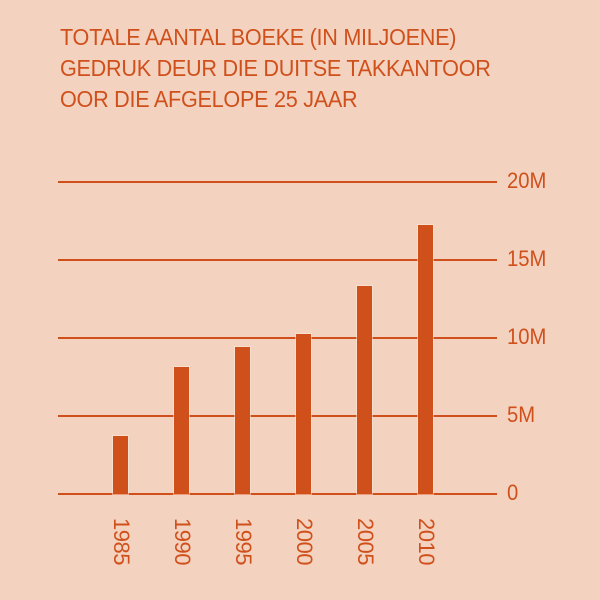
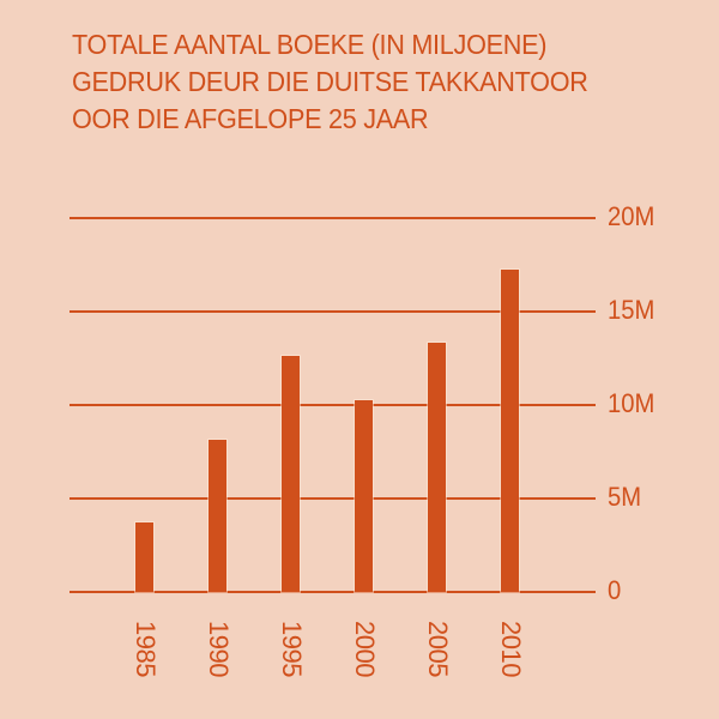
1995: 9.4M -> 12.6M
